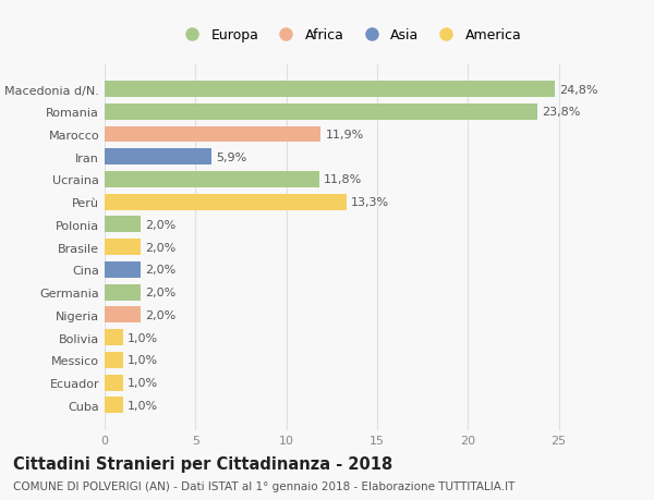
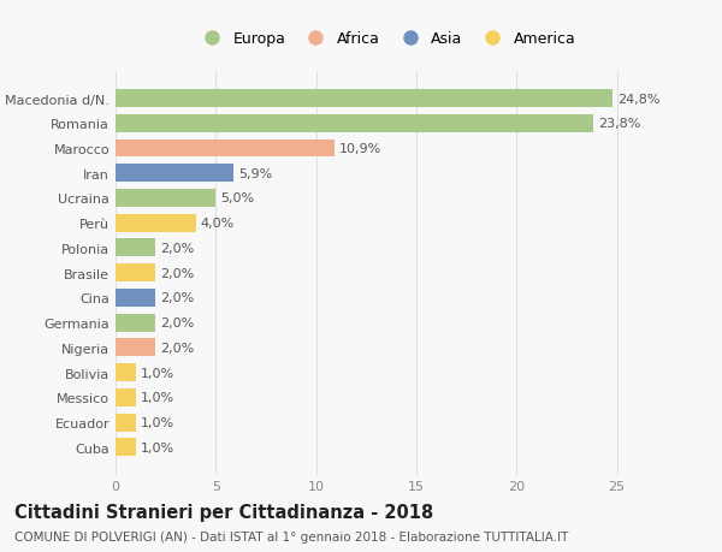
Marocco: 11,9% -> 10,9%
Ucraina: 11,8% -> 5,0%
Perù: 13,3% -> 4,0%
